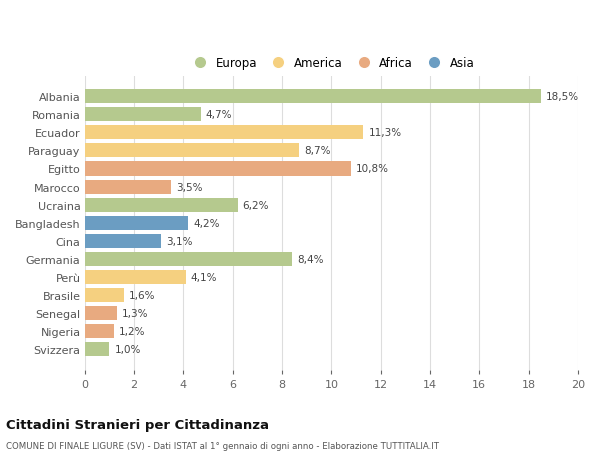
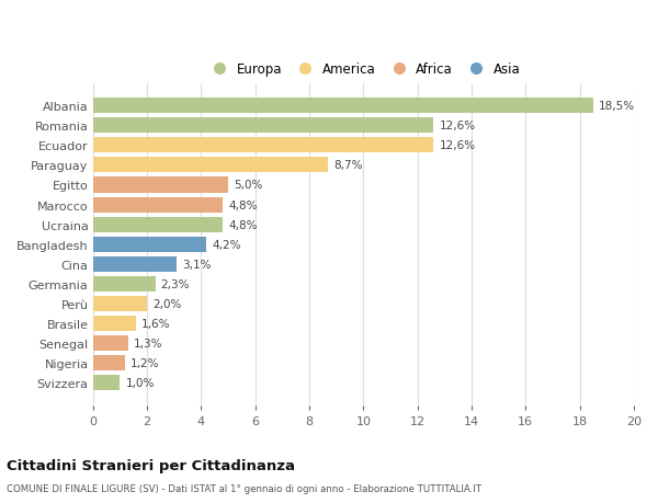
Romania: 4,7% -> 12,6%
Ecuador: 11,3% -> 12,6%
Egitto: 10,8% -> 5,0%
Marocco: 3,5% -> 4,8%
Ucraina: 6,2% -> 4,8%
Germania: 8,4% -> 2,3%
Perù: 4,1% -> 2,0%
